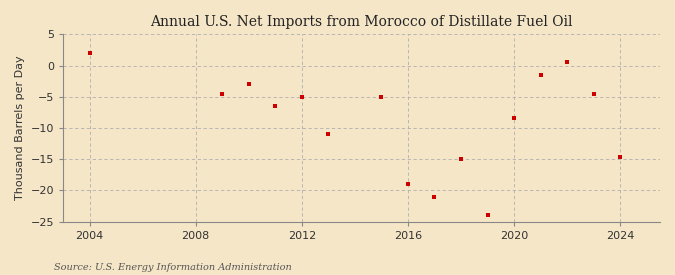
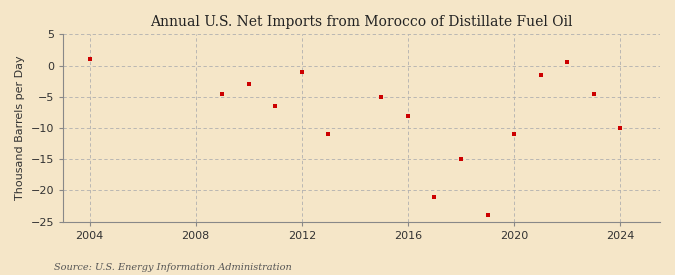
2004: 2.0 -> 1.0
2012: -5.0 -> -1.0
2016: -19.0 -> -8.0
2020: -8.4 -> -11.0
2024: -14.6 -> -10.0
